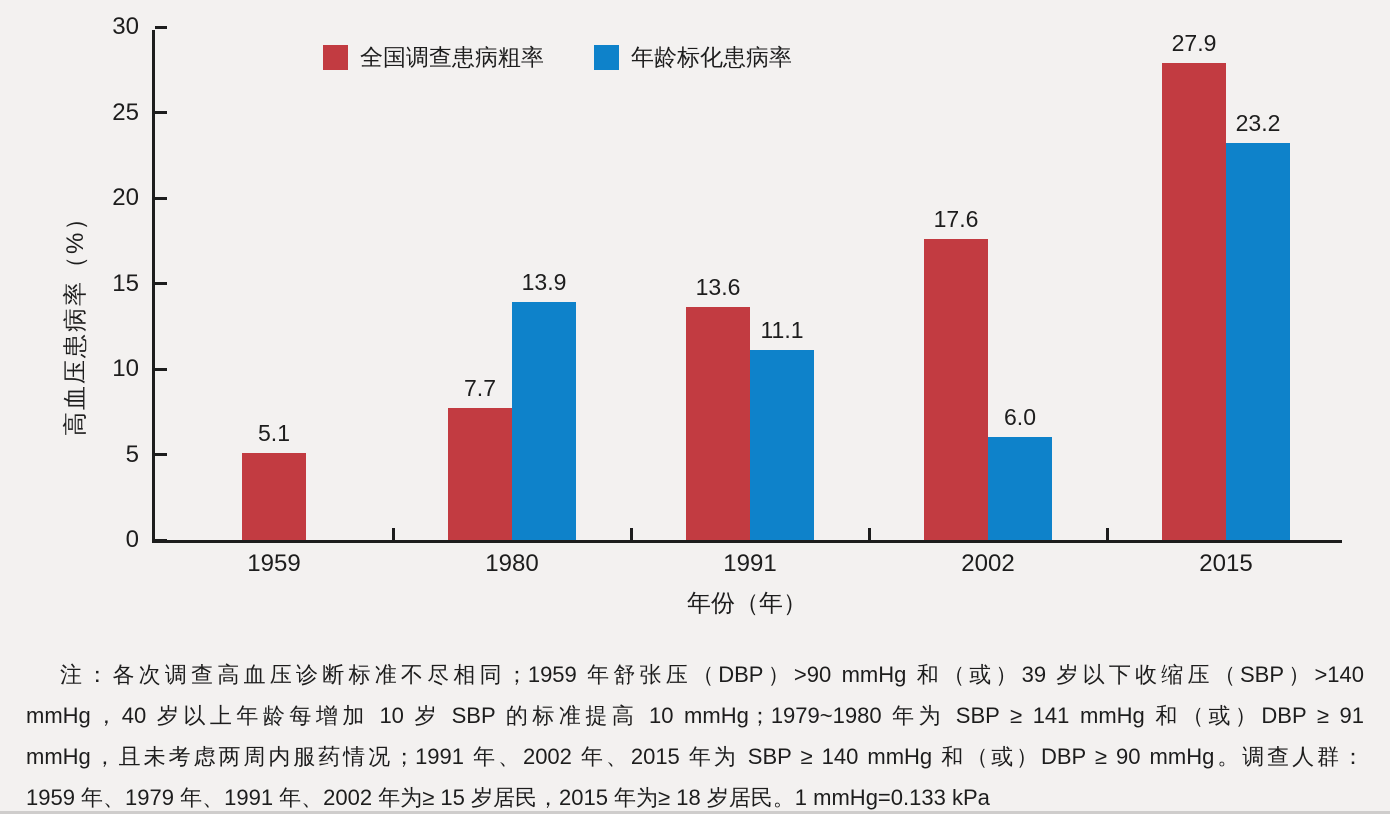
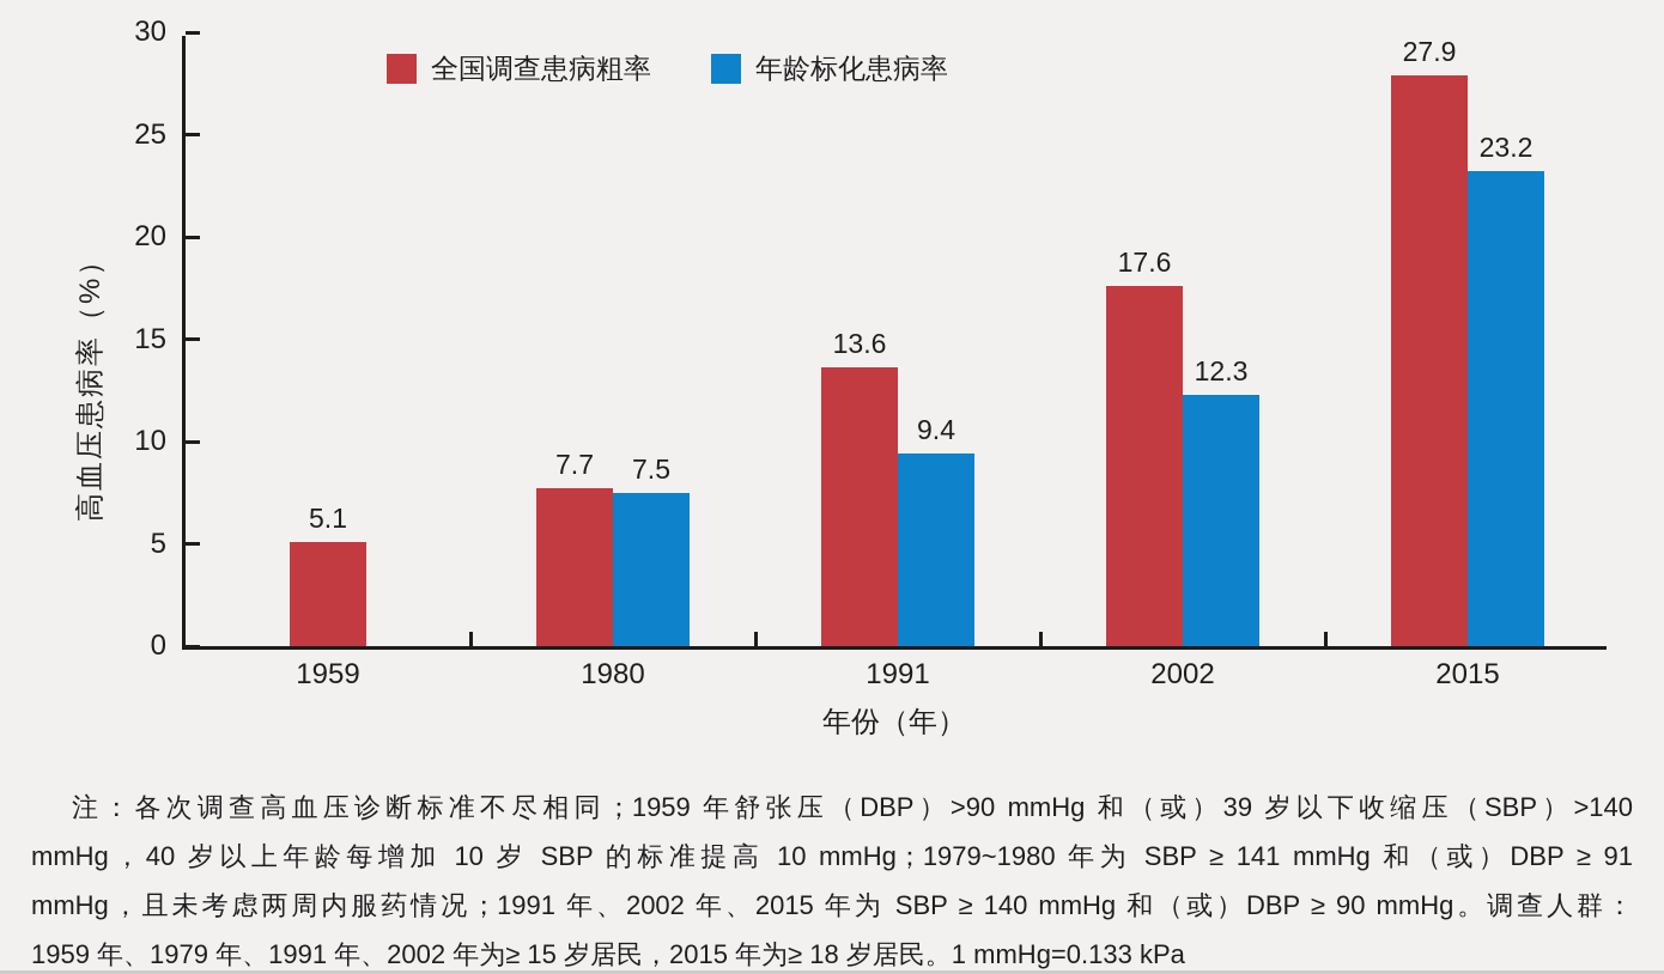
年龄标化患病率/1980: 13.9 -> 7.5
年龄标化患病率/1991: 11.1 -> 9.4
年龄标化患病率/2002: 6.0 -> 12.3
